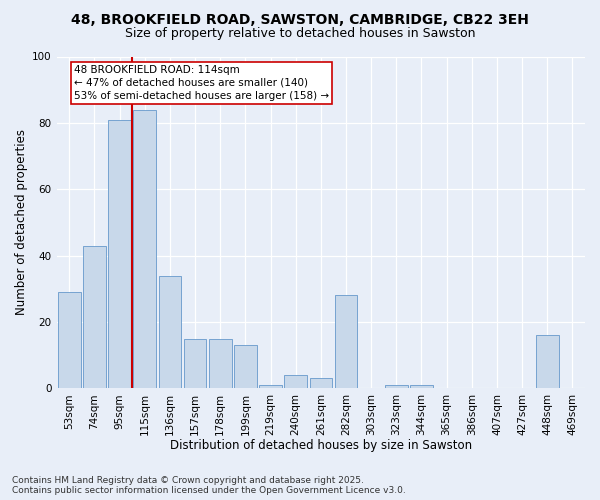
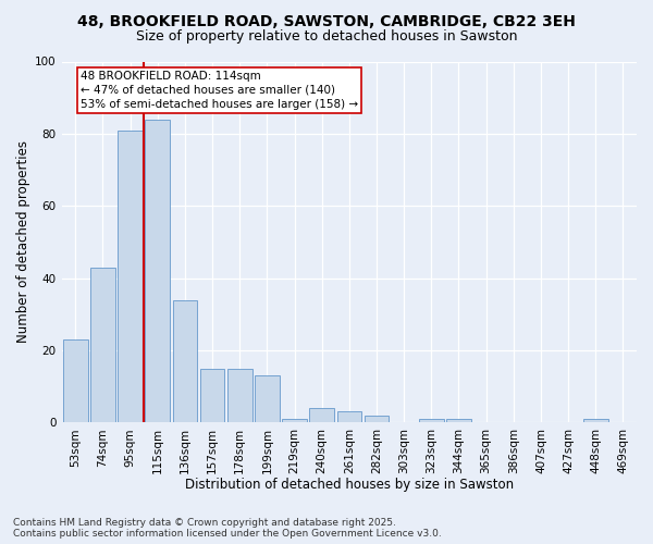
53sqm: 29 -> 23
282sqm: 28 -> 2
448sqm: 16 -> 1
